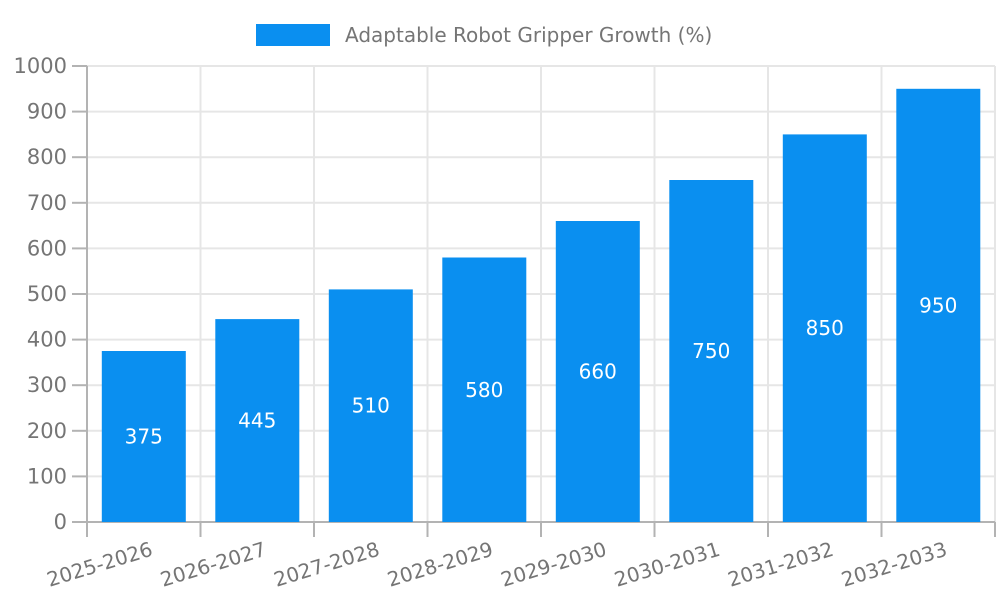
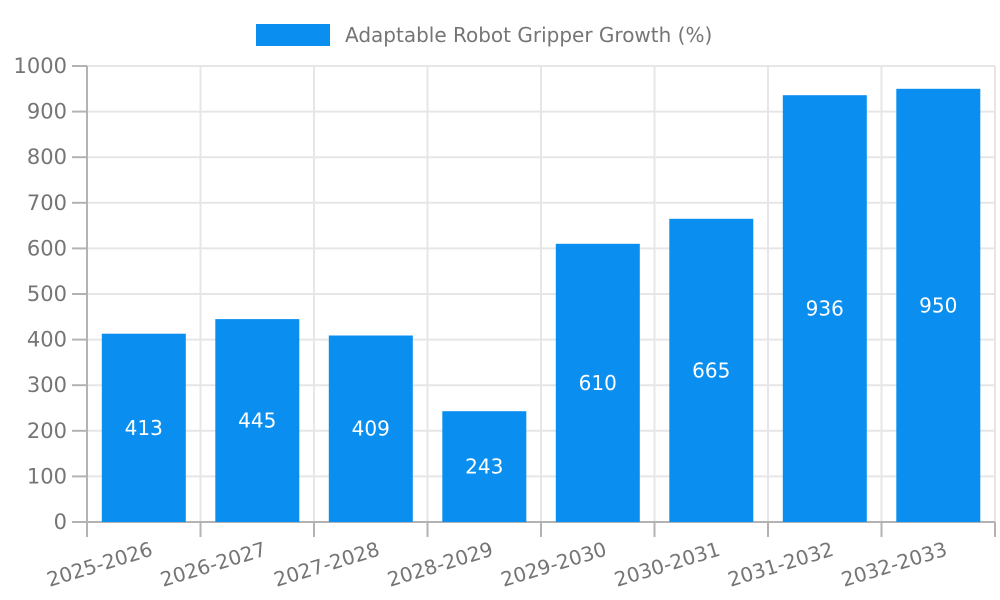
2025-2026: 375 -> 413
2027-2028: 510 -> 409
2028-2029: 580 -> 243
2029-2030: 660 -> 610
2030-2031: 750 -> 665
2031-2032: 850 -> 936
